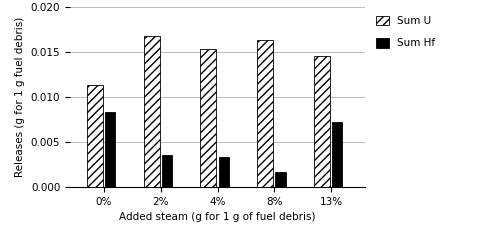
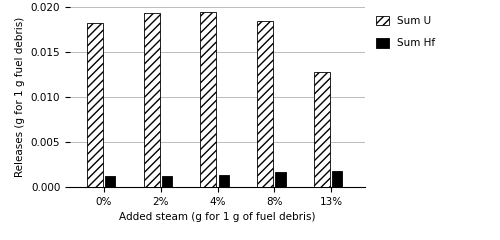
Sum U/0%: 0.0114 -> 0.0182
Sum Hf/0%: 0.0084 -> 0.0012
Sum U/2%: 0.0168 -> 0.0193
Sum Hf/2%: 0.0036 -> 0.0013
Sum U/4%: 0.0154 -> 0.0195
Sum Hf/4%: 0.0034 -> 0.0014
Sum U/8%: 0.0164 -> 0.0185
Sum U/13%: 0.0146 -> 0.0128
Sum Hf/13%: 0.0072 -> 0.0018
